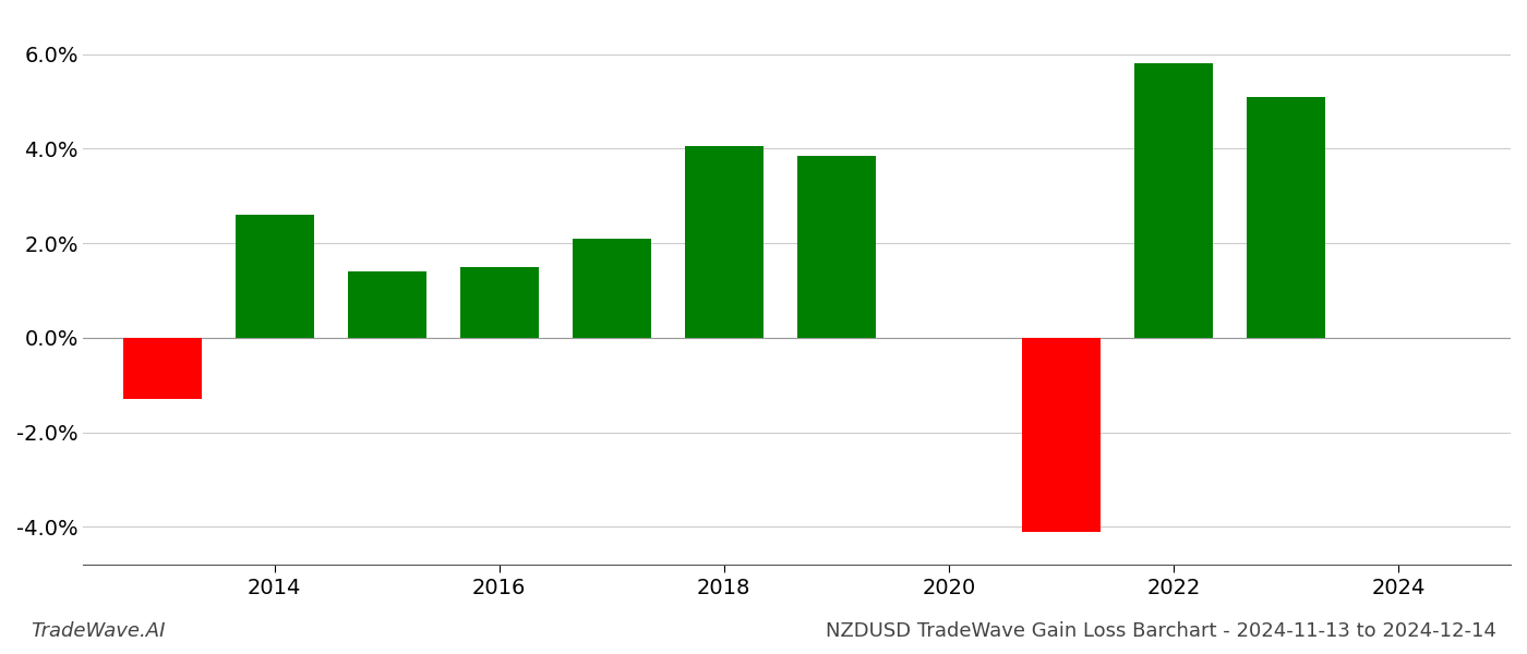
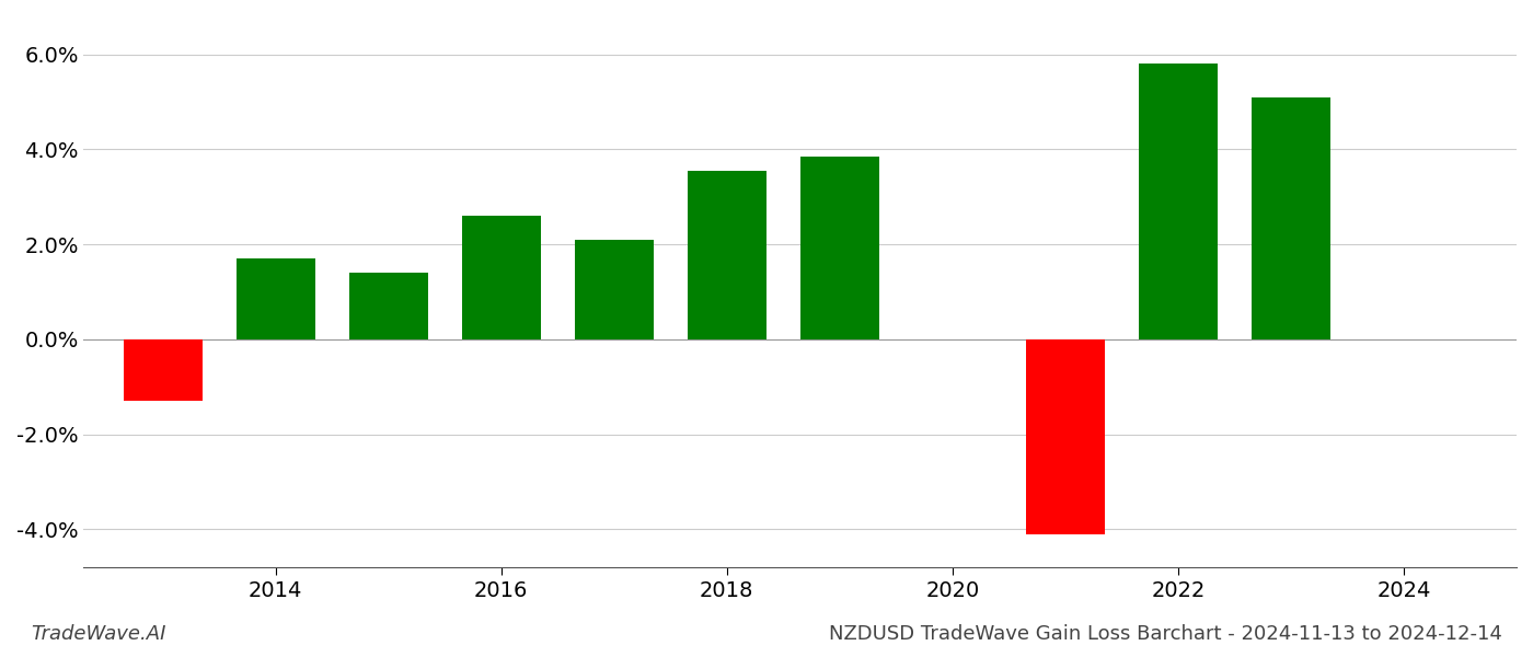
2014: 2.60% -> 1.70%
2016: 1.50% -> 2.60%
2018: 4.05% -> 3.55%
